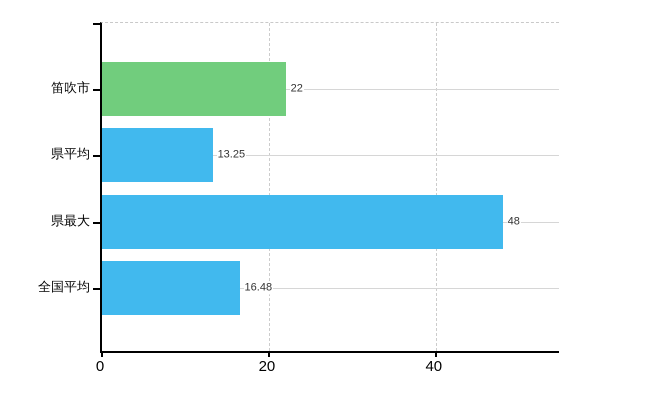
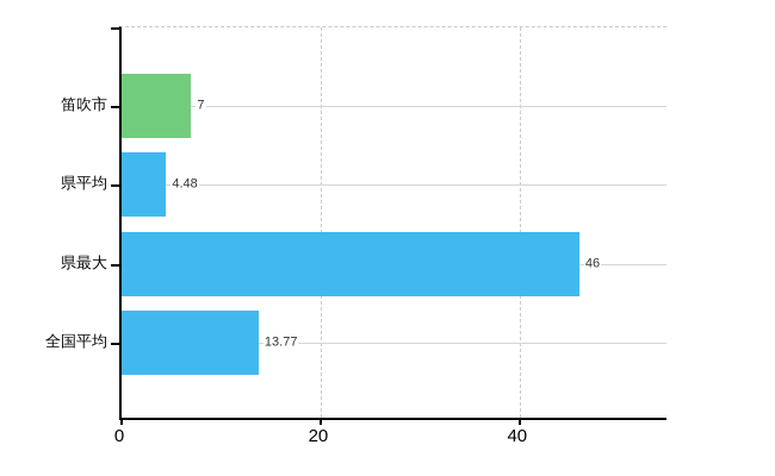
笛吹市: 22 -> 7
県平均: 13.25 -> 4.48
県最大: 48 -> 46
全国平均: 16.48 -> 13.77
